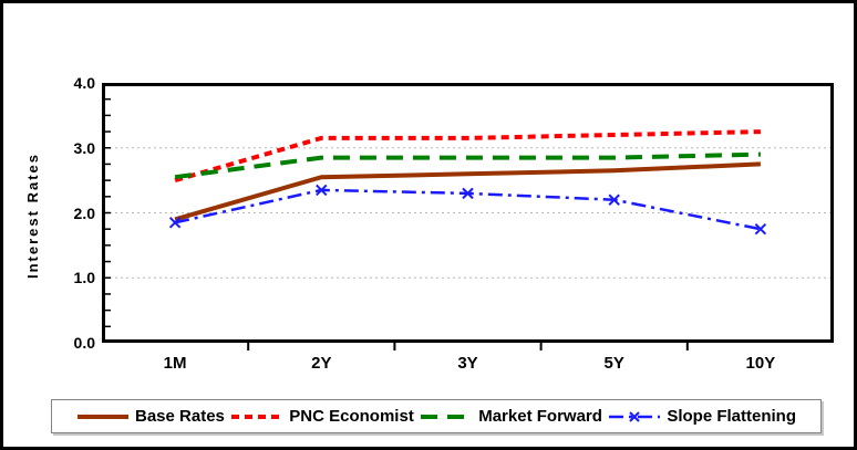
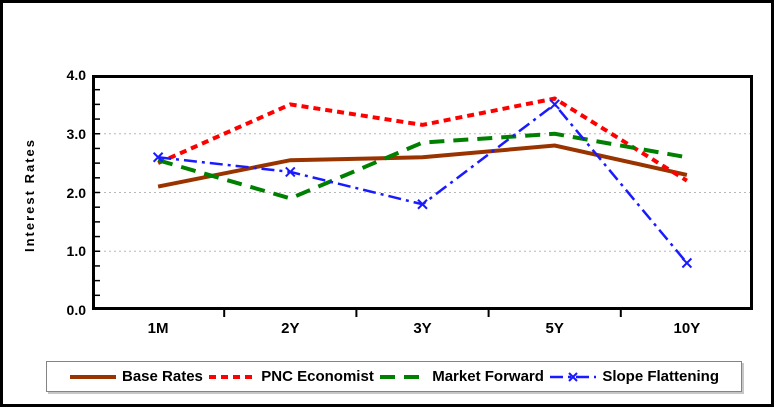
Base Rates/1M: 1.9 -> 2.1
Slope Flattening/1M: 1.9 -> 2.6
PNC Economist/2Y: 3.1 -> 3.5
Market Forward/2Y: 2.9 -> 1.9
Slope Flattening/3Y: 2.3 -> 1.8
Base Rates/5Y: 2.6 -> 2.8
PNC Economist/5Y: 3.2 -> 3.6
Market Forward/5Y: 2.9 -> 3.0
Slope Flattening/5Y: 2.2 -> 3.5
Base Rates/10Y: 2.8 -> 2.3
PNC Economist/10Y: 3.2 -> 2.2
Market Forward/10Y: 2.9 -> 2.6
Slope Flattening/10Y: 1.8 -> 0.8
